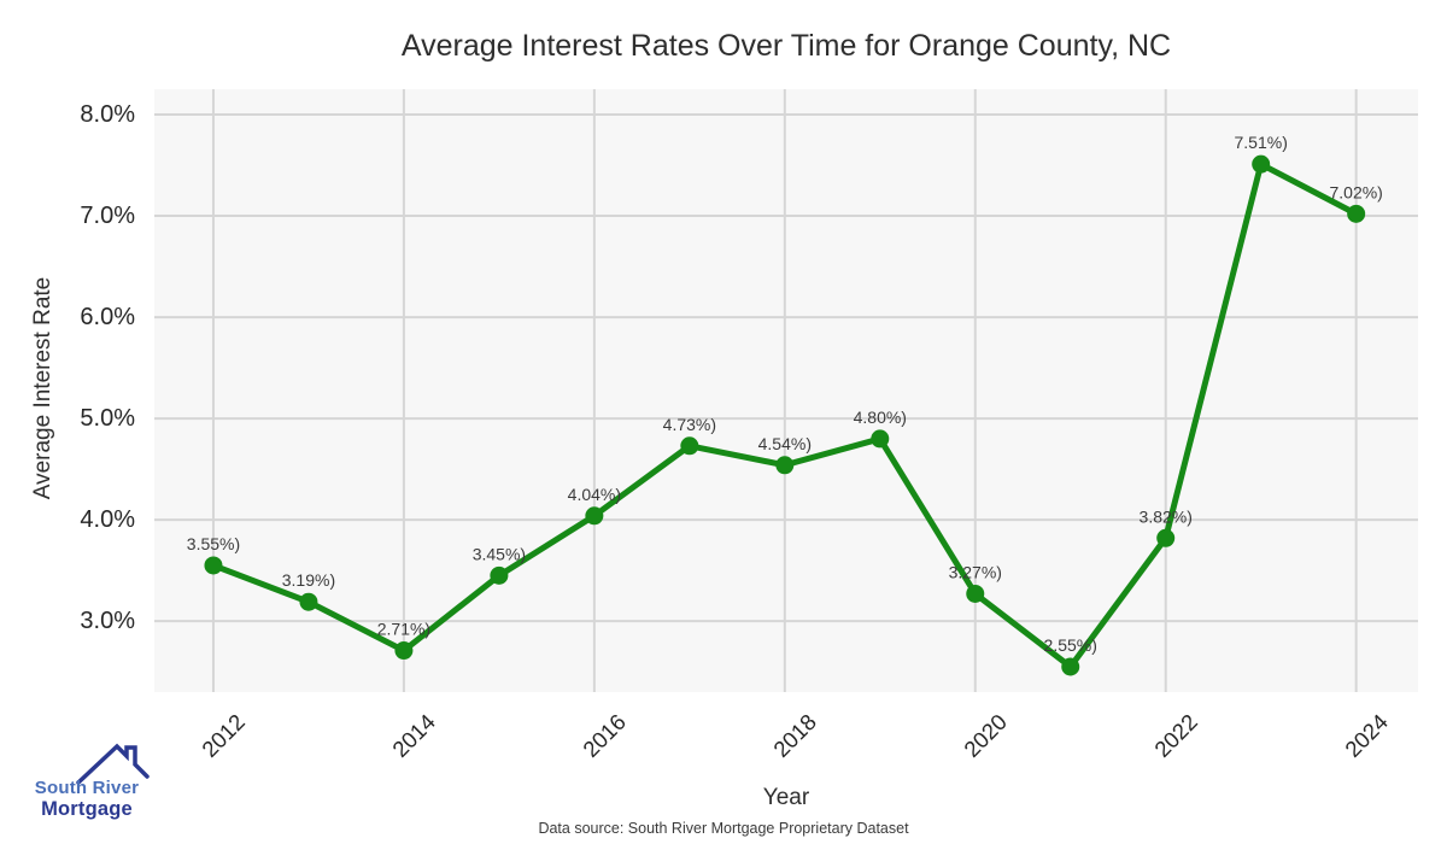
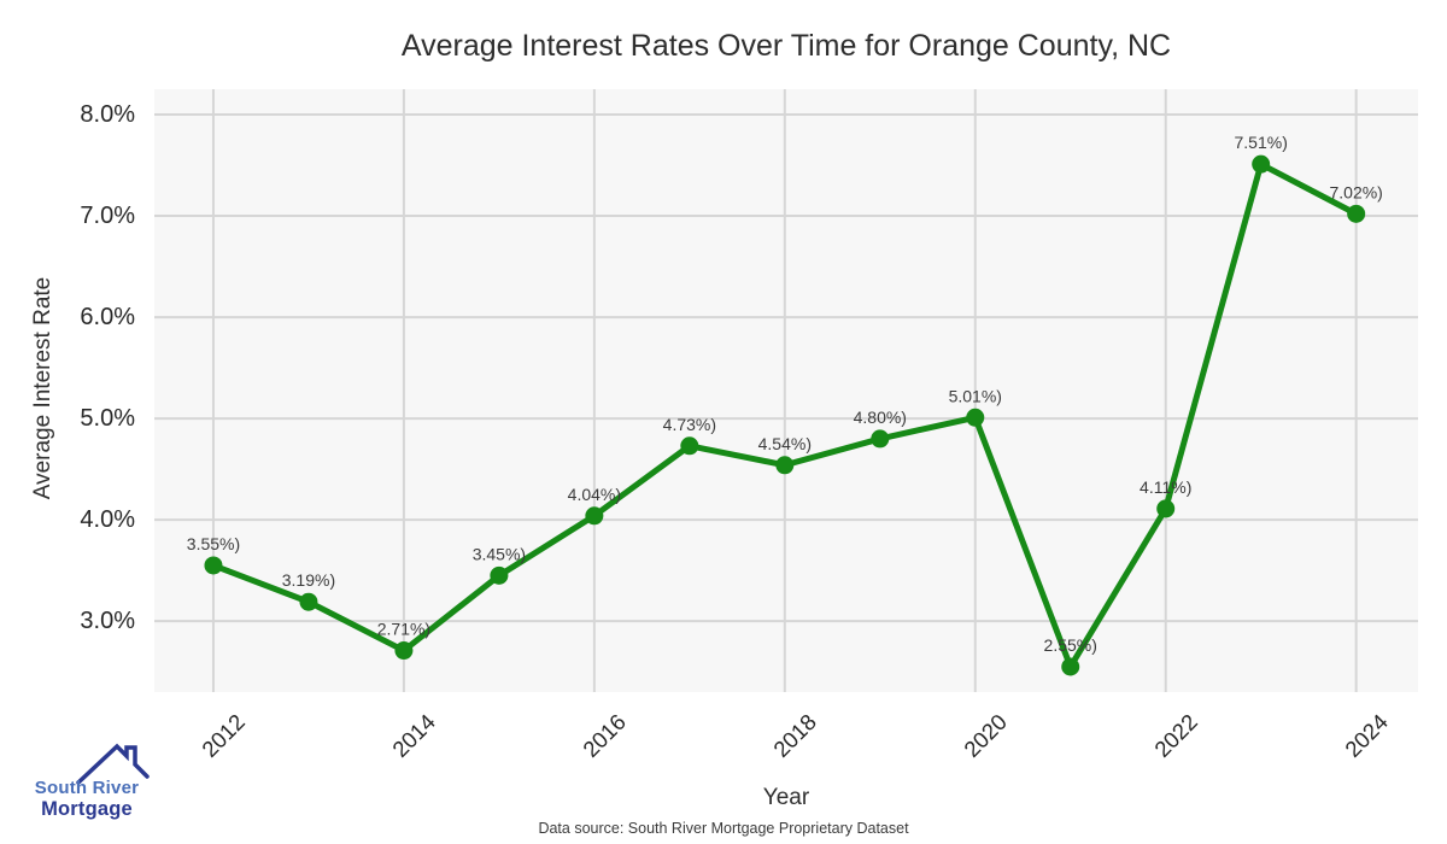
2020: 3.27% -> 5.01%
2022: 3.82% -> 4.11%
